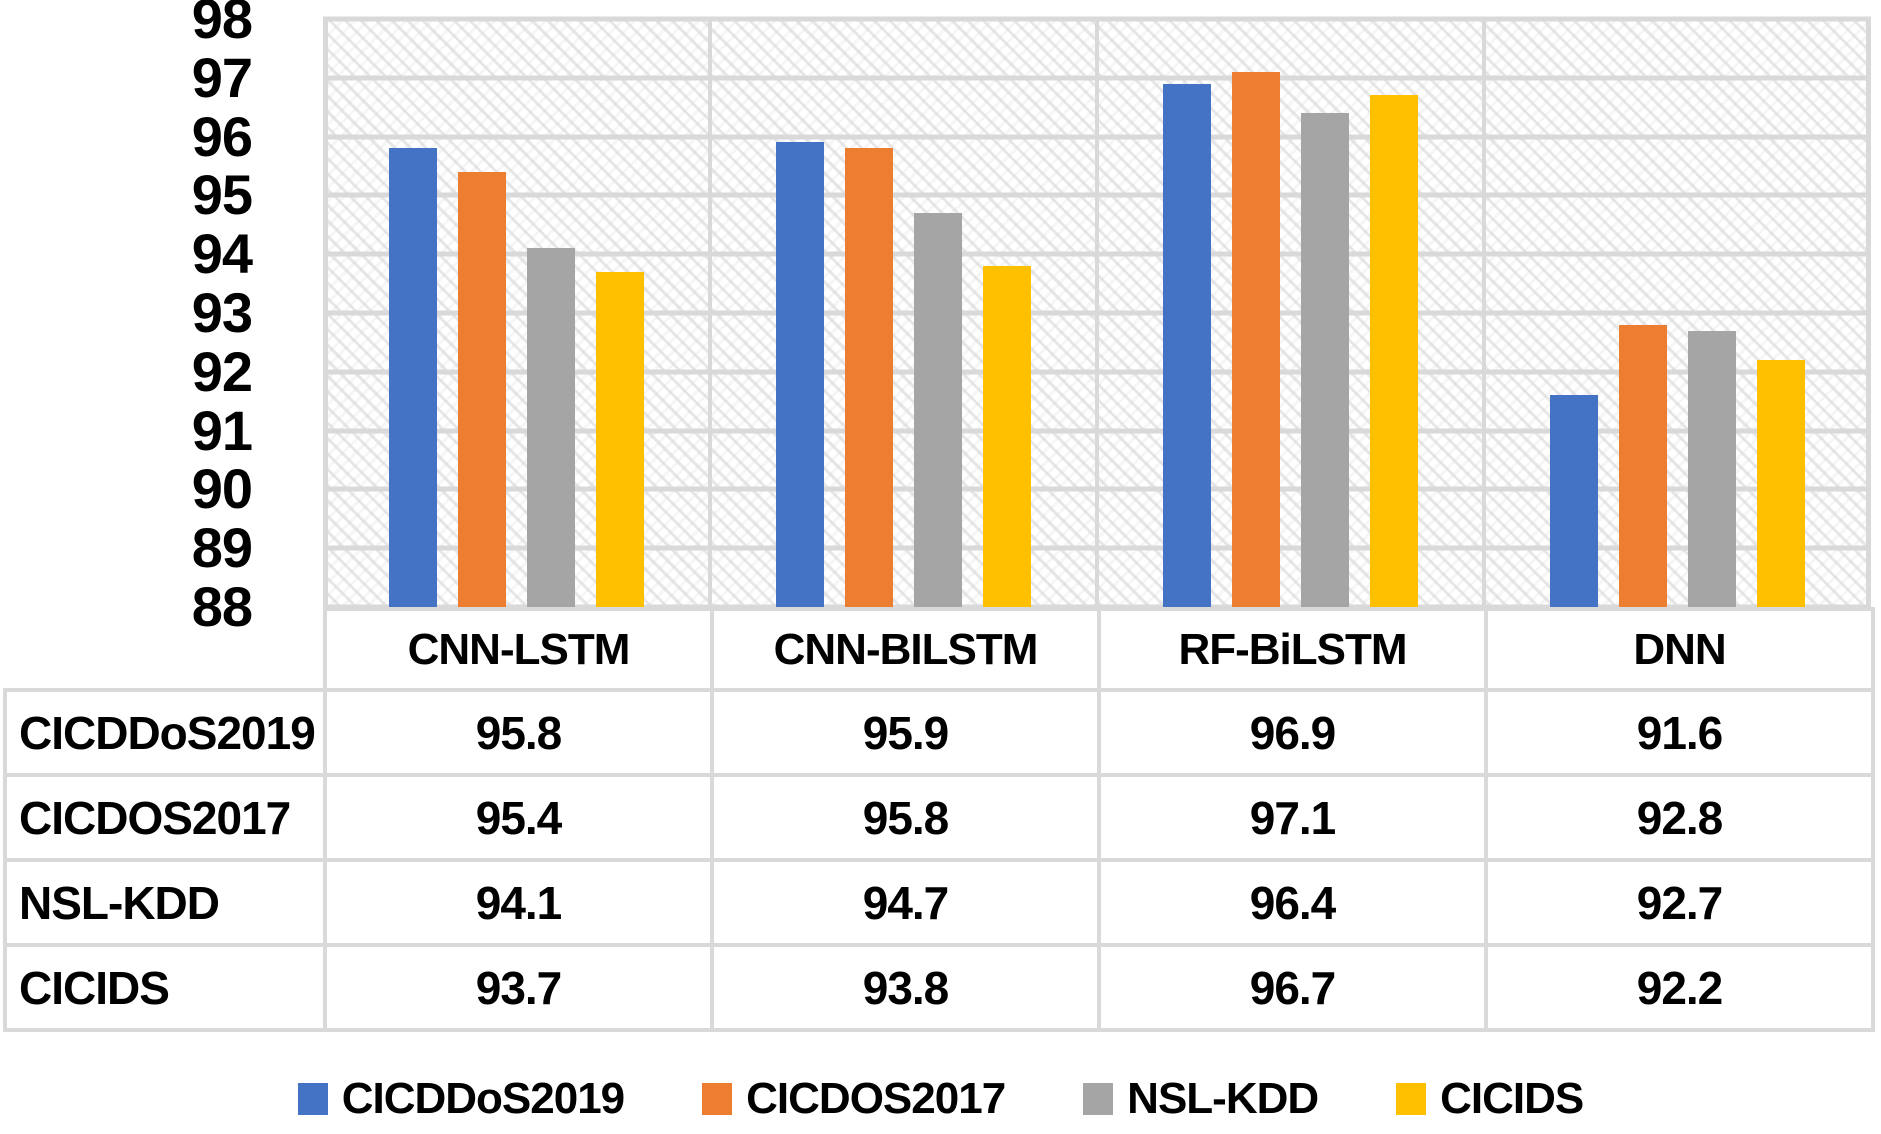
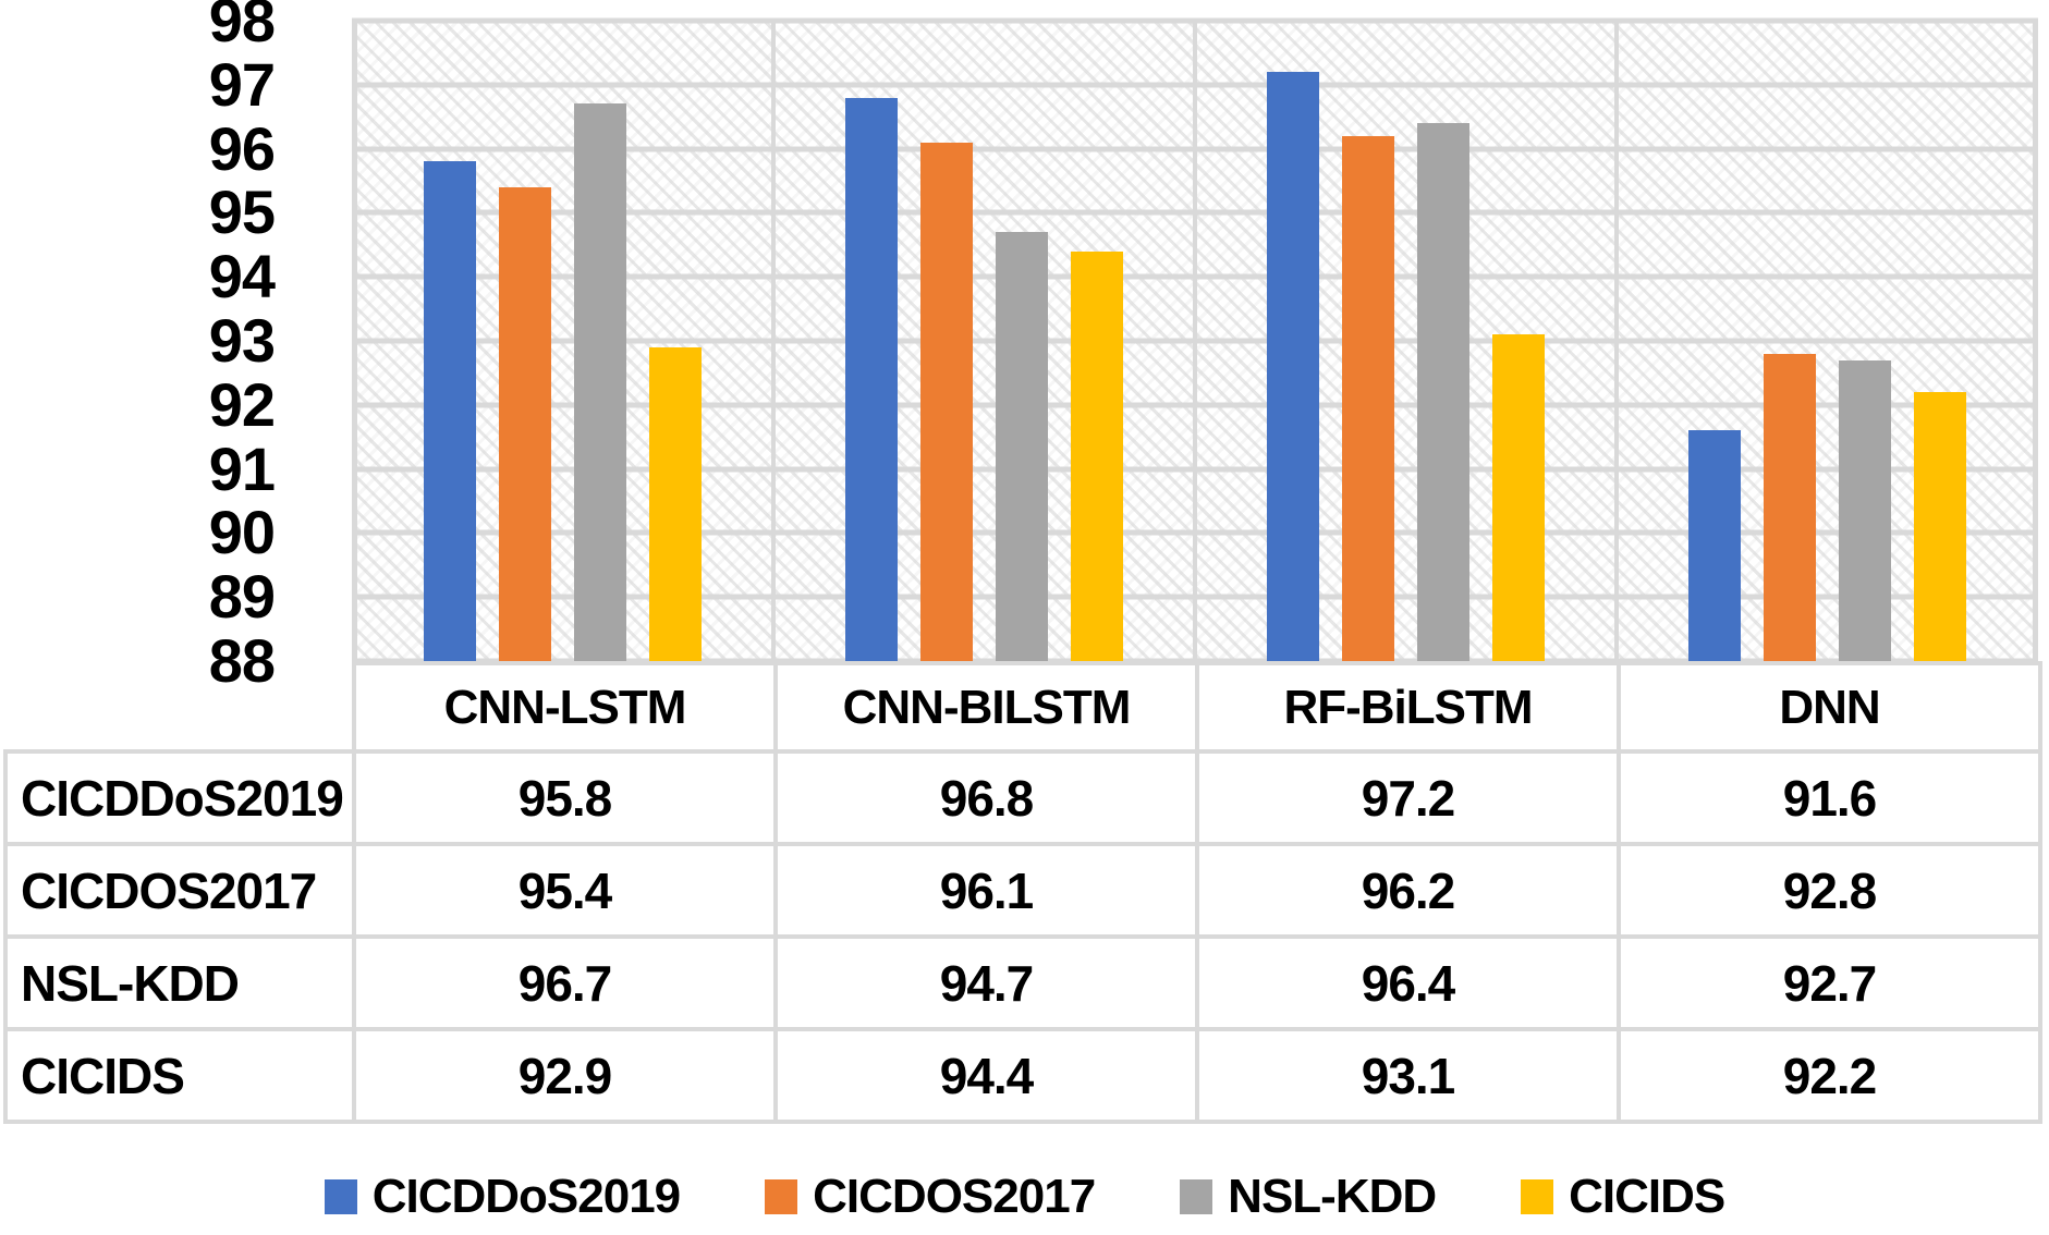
NSL-KDD/CNN-LSTM: 94.1 -> 96.7
CICIDS/CNN-LSTM: 93.7 -> 92.9
CICDDoS2019/CNN-BILSTM: 95.9 -> 96.8
CICDOS2017/CNN-BILSTM: 95.8 -> 96.1
CICIDS/CNN-BILSTM: 93.8 -> 94.4
CICDDoS2019/RF-BiLSTM: 96.9 -> 97.2
CICDOS2017/RF-BiLSTM: 97.1 -> 96.2
CICIDS/RF-BiLSTM: 96.7 -> 93.1
